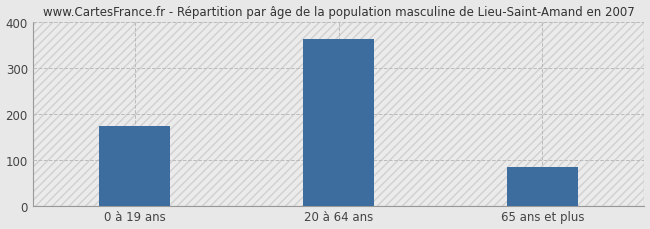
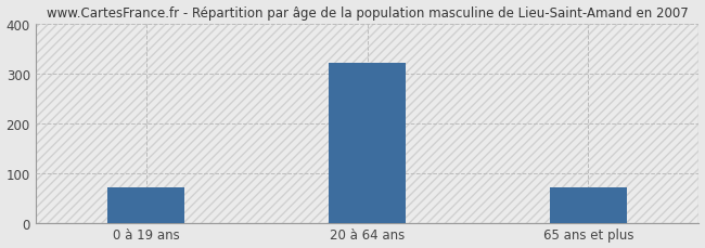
0 à 19 ans: 172 -> 70
20 à 64 ans: 363 -> 320
65 ans et plus: 83 -> 70
